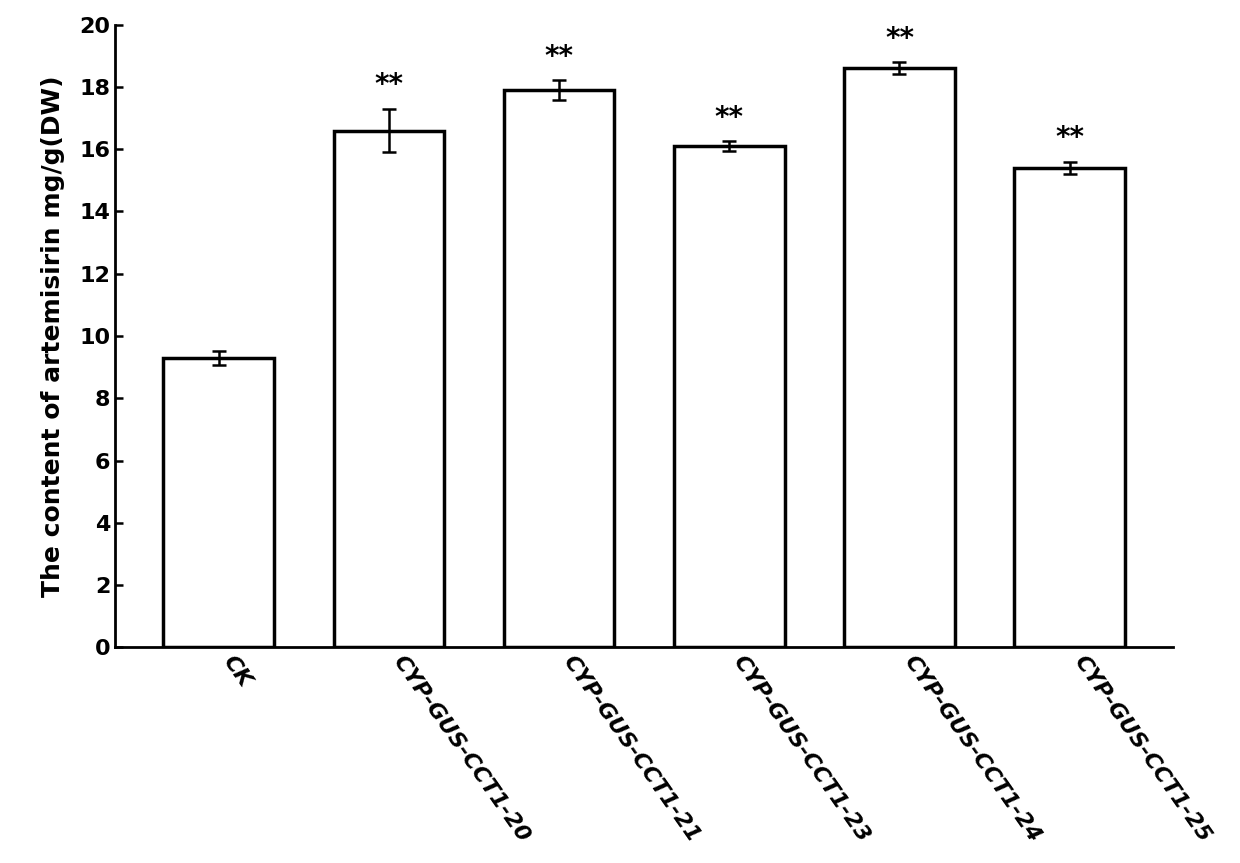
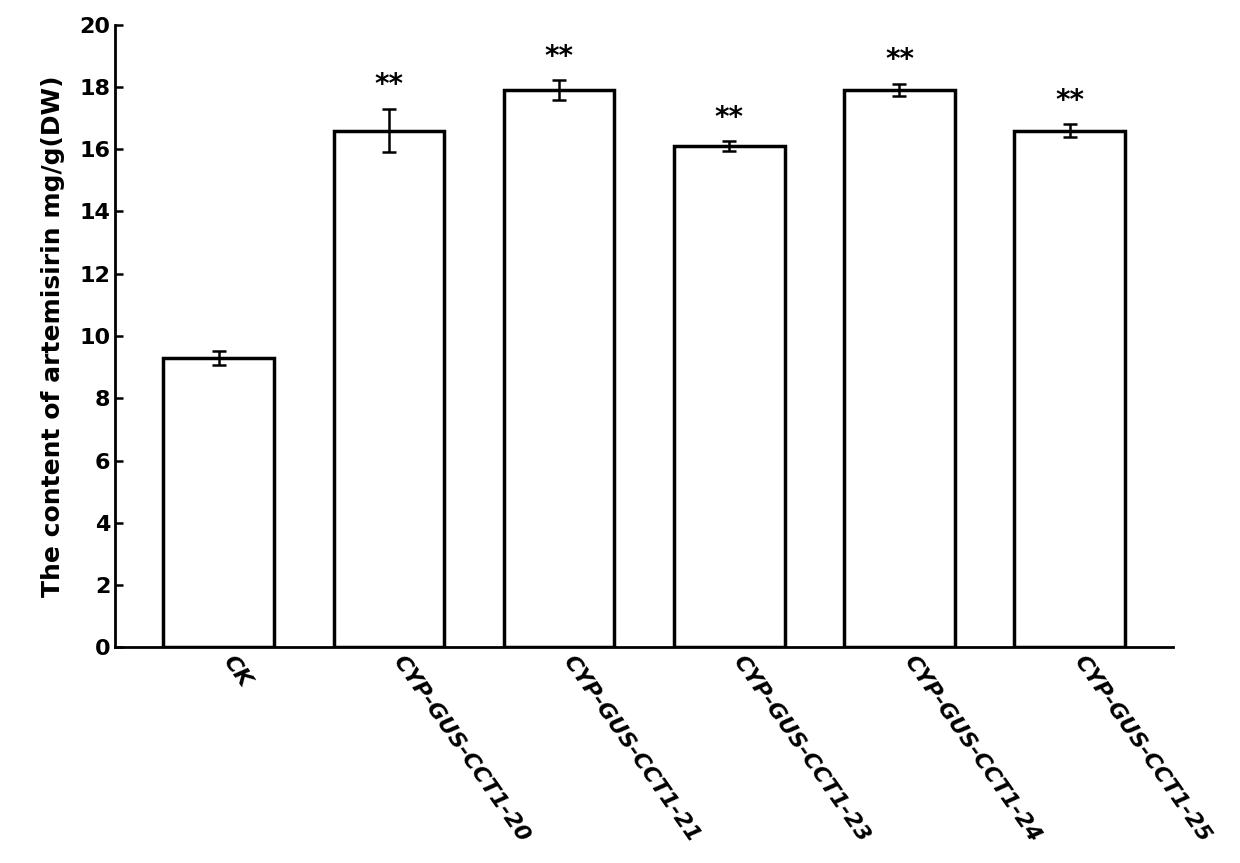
CYP-GUS-CCT1-24: 18.6 -> 17.9
CYP-GUS-CCT1-25: 15.4 -> 16.6
